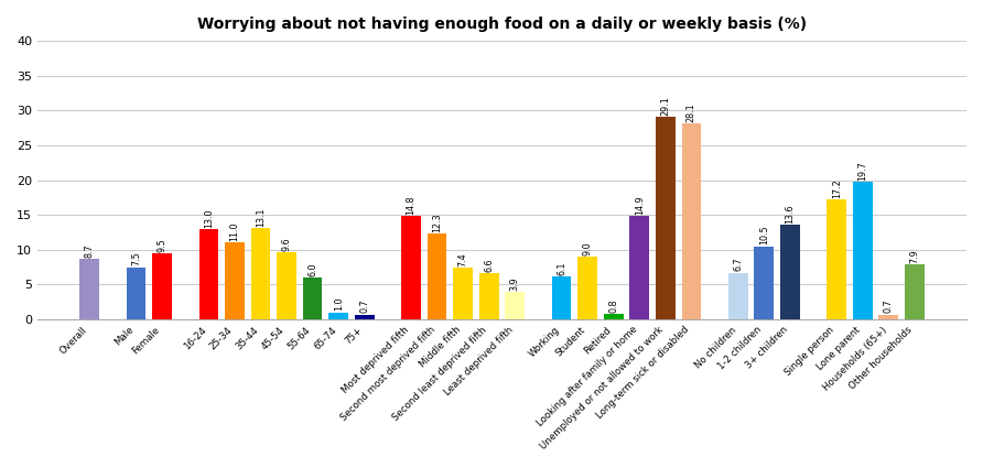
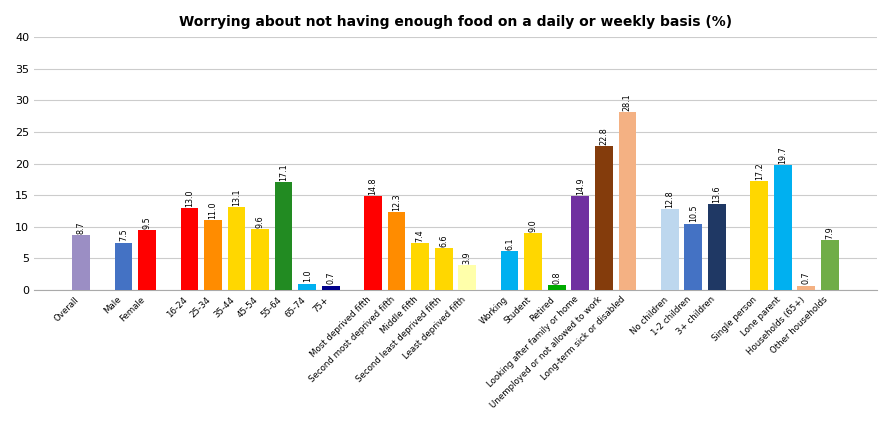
55-64: 6.0 -> 17.1
Unemployed or not allowed to work: 29.1 -> 22.8
No children: 6.7 -> 12.8
